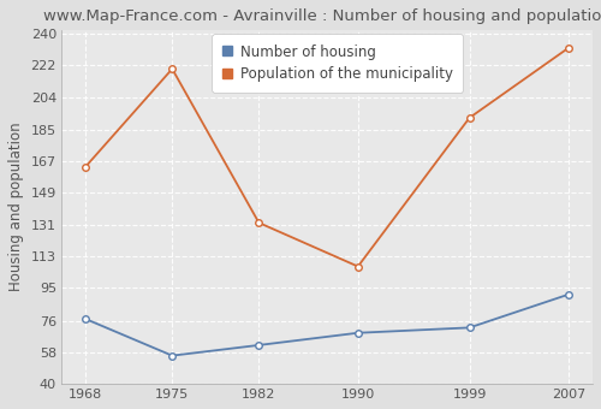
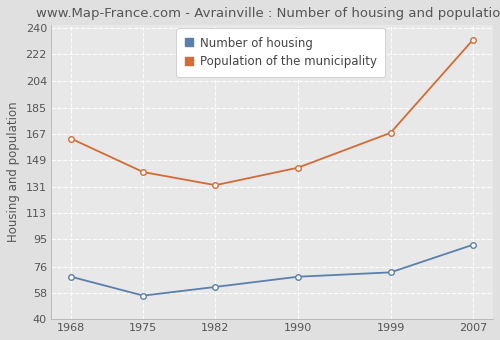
Number of housing/1968: 77 -> 69
Population of the municipality/1975: 220 -> 141
Population of the municipality/1990: 107 -> 144
Population of the municipality/1999: 192 -> 168
